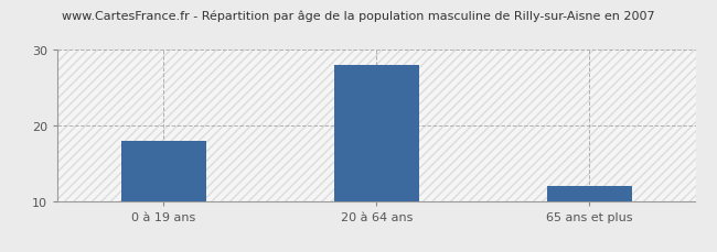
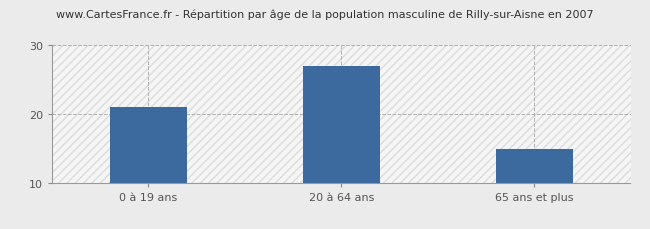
0 à 19 ans: 18 -> 21
20 à 64 ans: 28 -> 27
65 ans et plus: 12 -> 15
